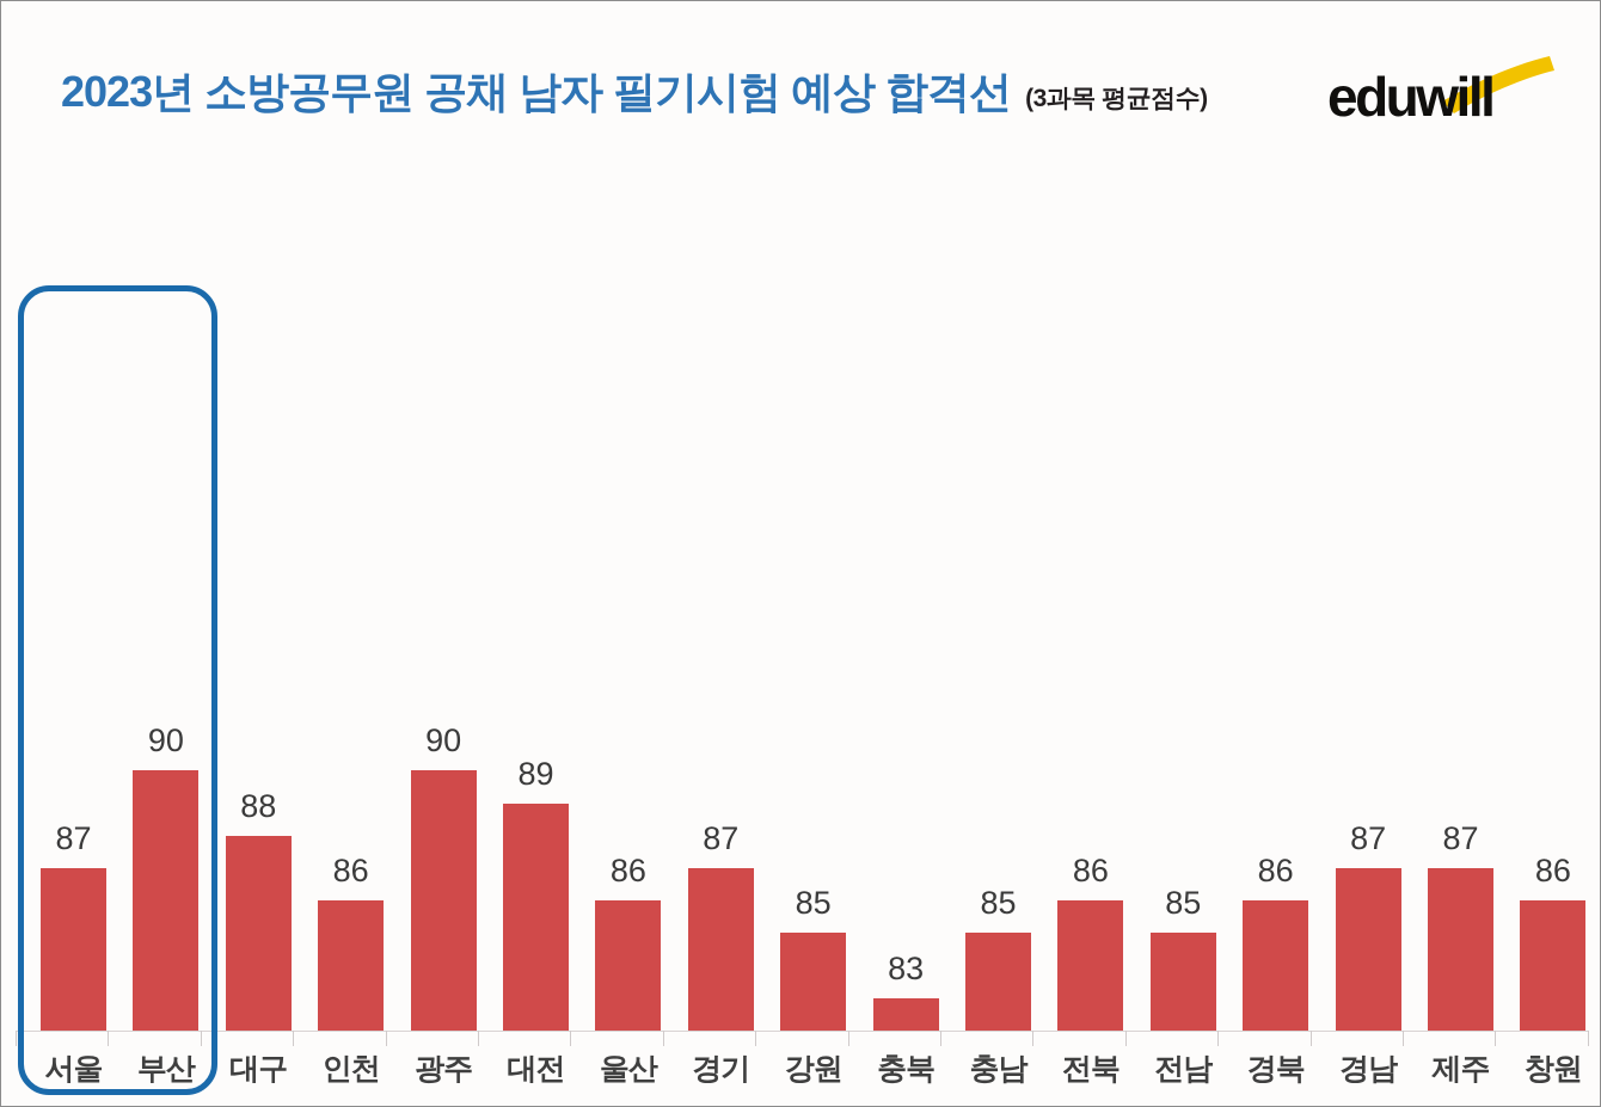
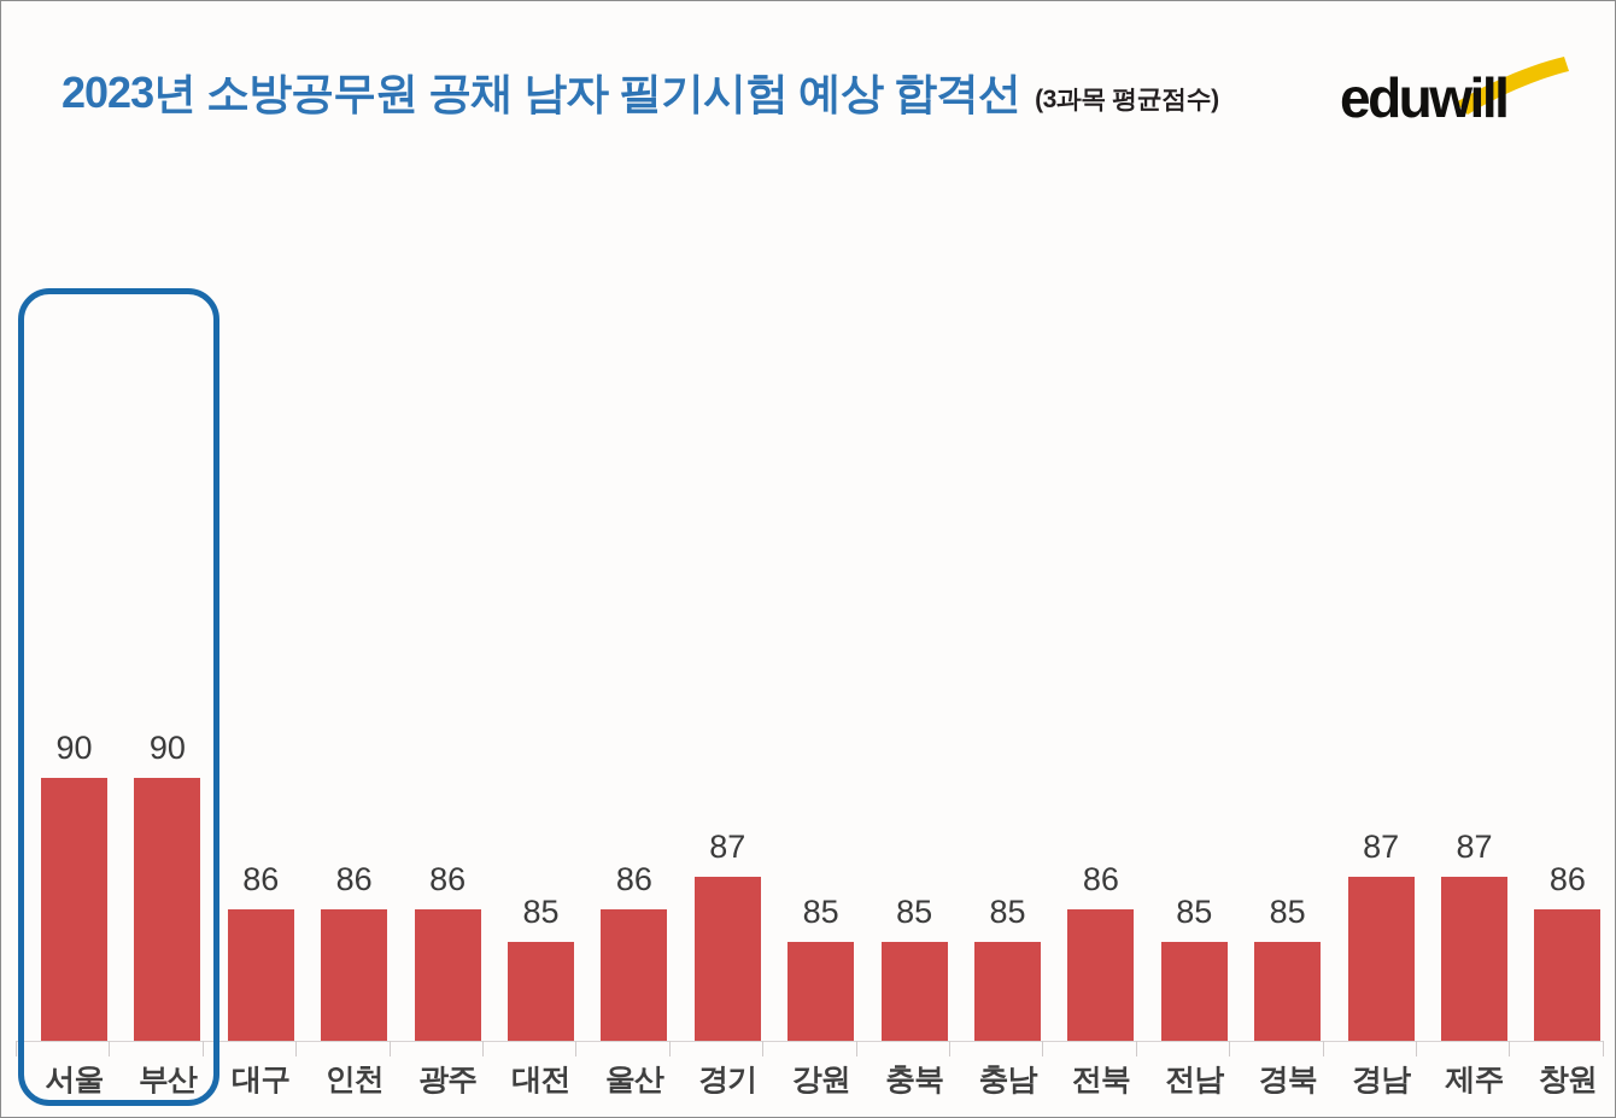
서울: 87 -> 90
대구: 88 -> 86
광주: 90 -> 86
대전: 89 -> 85
충북: 83 -> 85
경북: 86 -> 85
